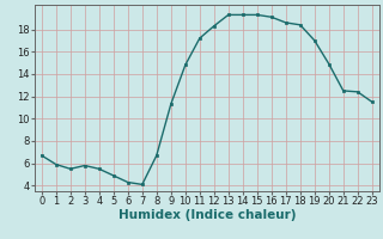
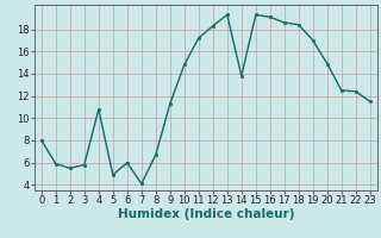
0: 6.7 -> 8.0
4: 5.5 -> 10.8
6: 4.3 -> 6.0
14: 19.3 -> 13.8
